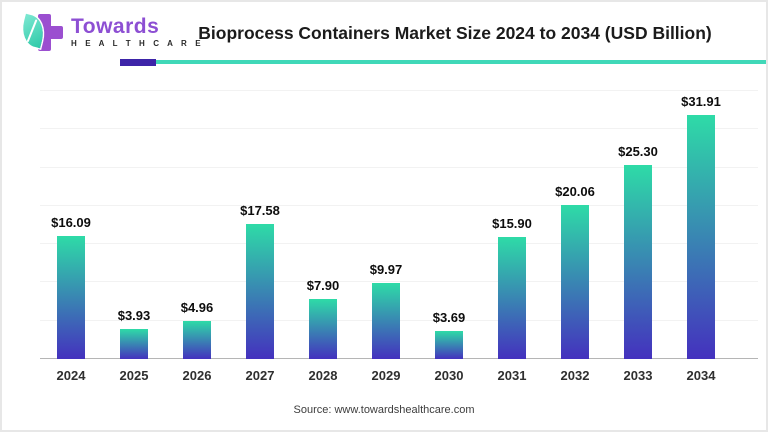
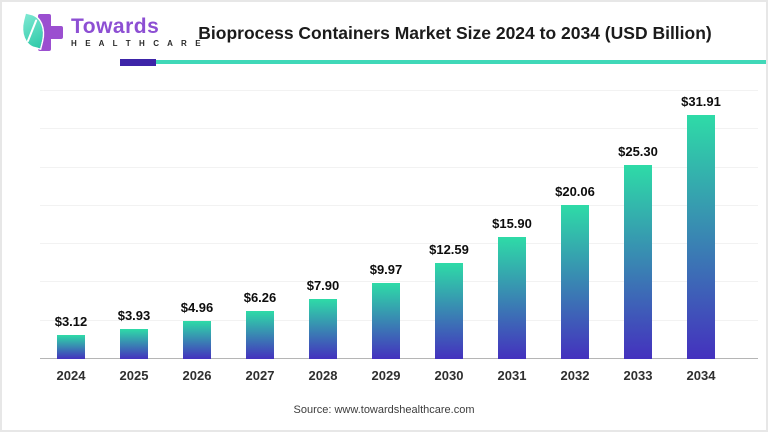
2024: $16.09 -> $3.12
2027: $17.58 -> $6.26
2030: $3.69 -> $12.59
